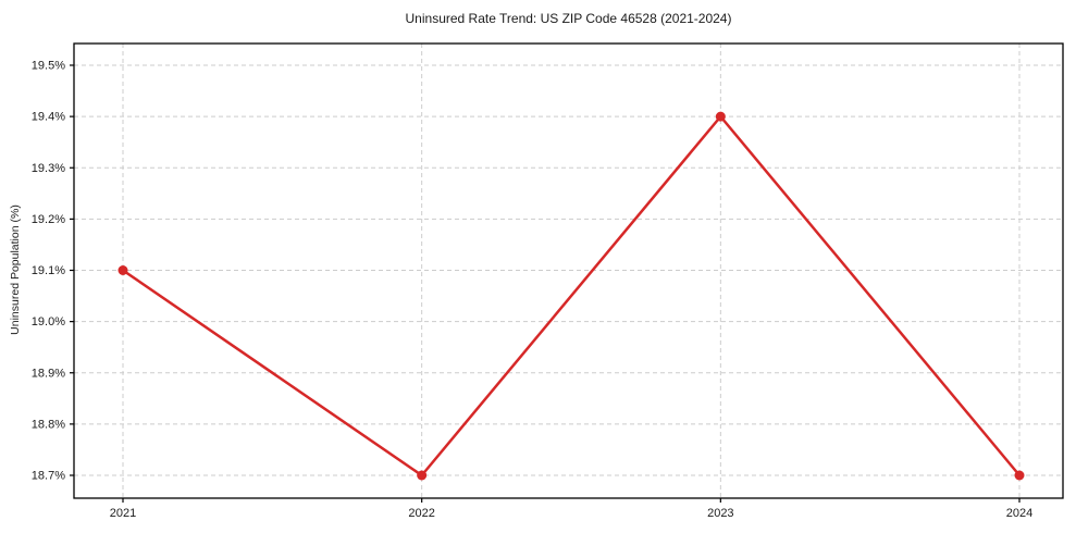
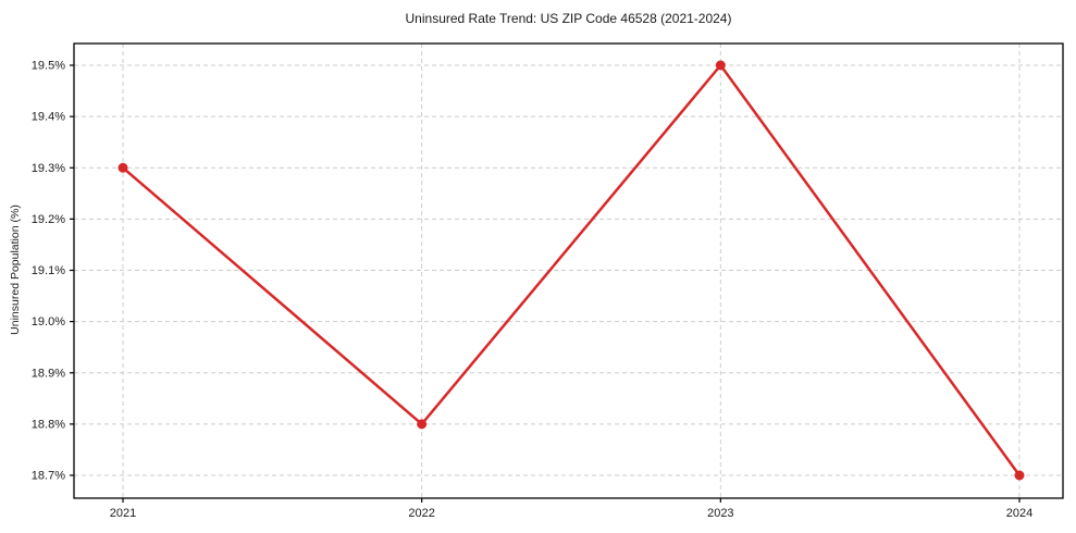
2021: 19.1% -> 19.3%
2022: 18.7% -> 18.8%
2023: 19.4% -> 19.5%
